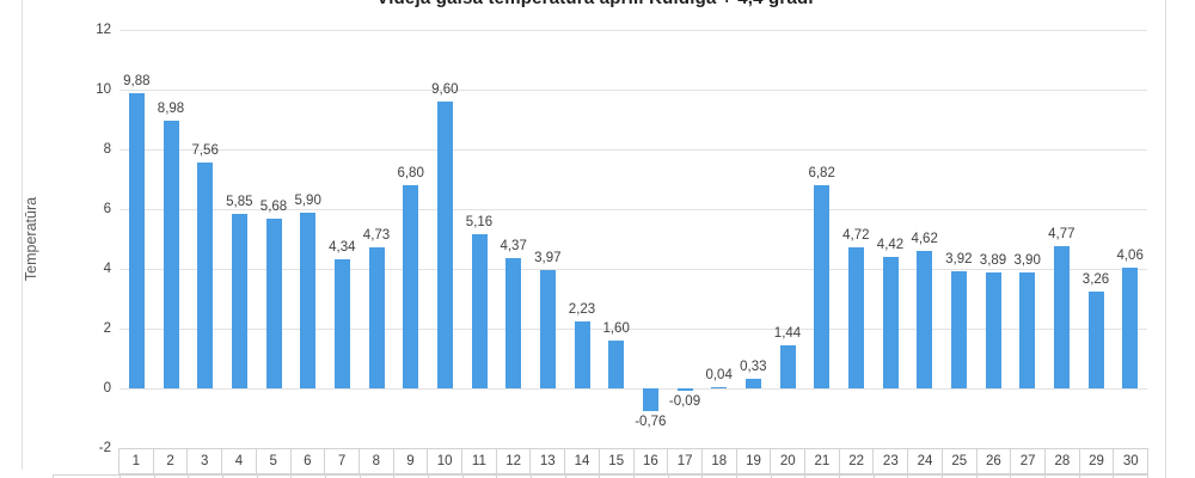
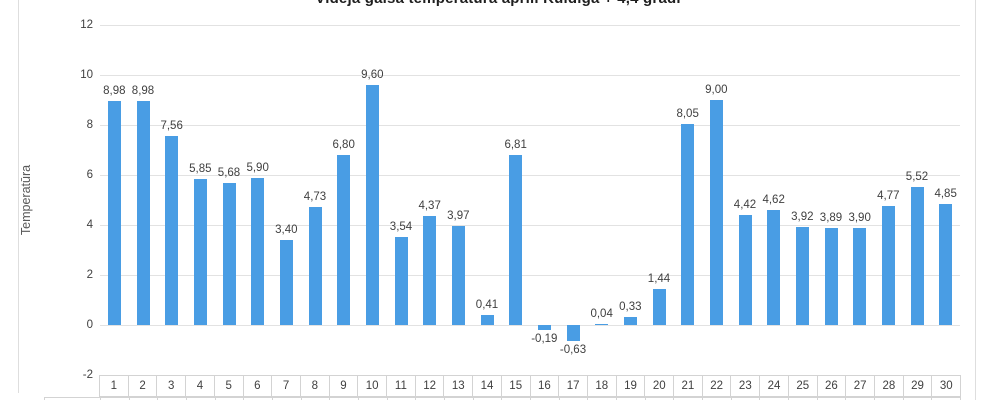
1: 9,88 -> 8,98
7: 4,34 -> 3,40
11: 5,16 -> 3,54
14: 2,23 -> 0,41
15: 1,60 -> 6,81
16: -0,76 -> -0,19
17: -0,09 -> -0,63
21: 6,82 -> 8,05
22: 4,72 -> 9,00
29: 3,26 -> 5,52
30: 4,06 -> 4,85
